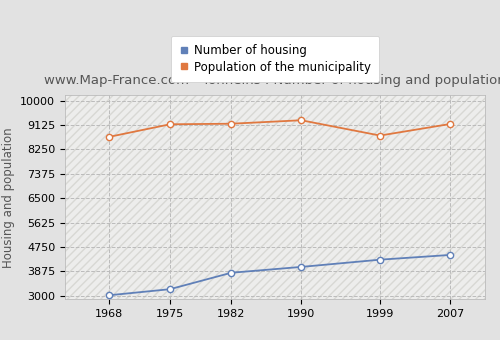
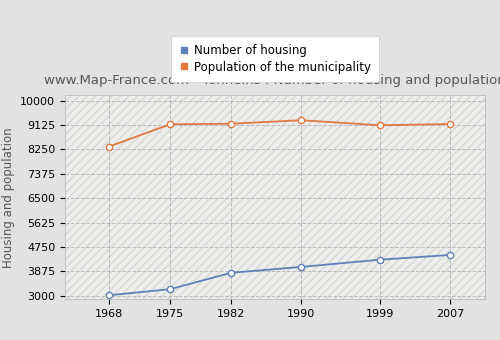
Population of the municipality/1968: 8700 -> 8350
Population of the municipality/1999: 8750 -> 9120
